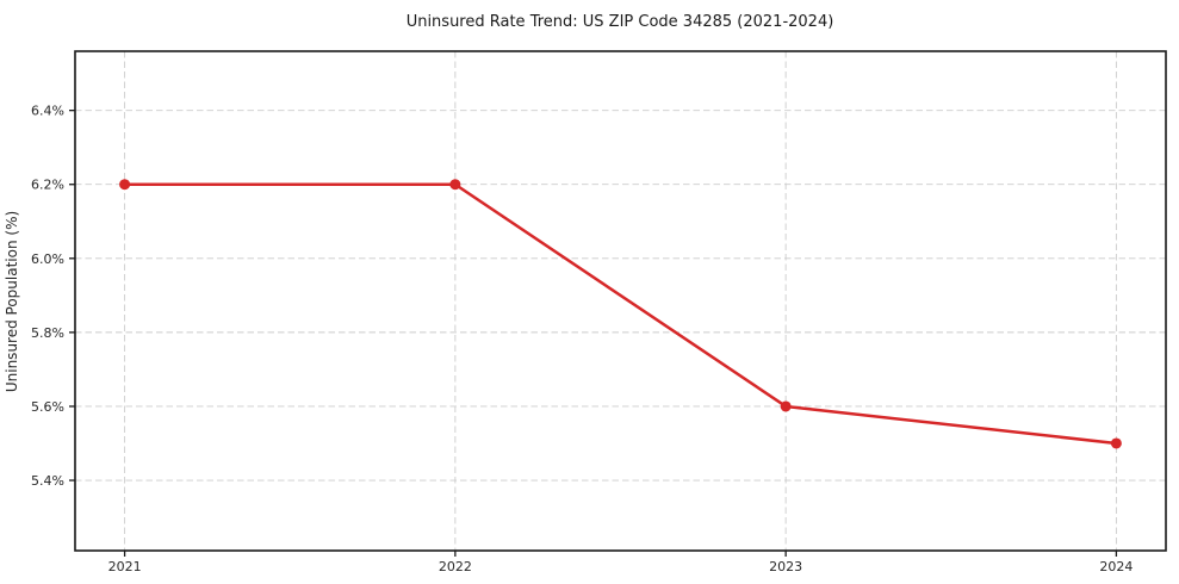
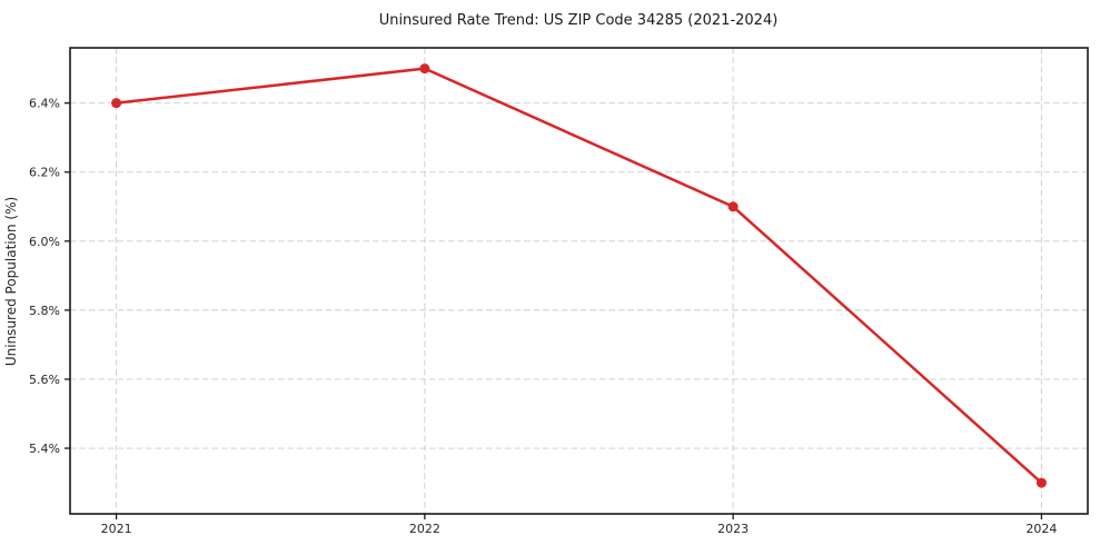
2021: 6.2% -> 6.4%
2022: 6.2% -> 6.5%
2023: 5.6% -> 6.1%
2024: 5.5% -> 5.3%
